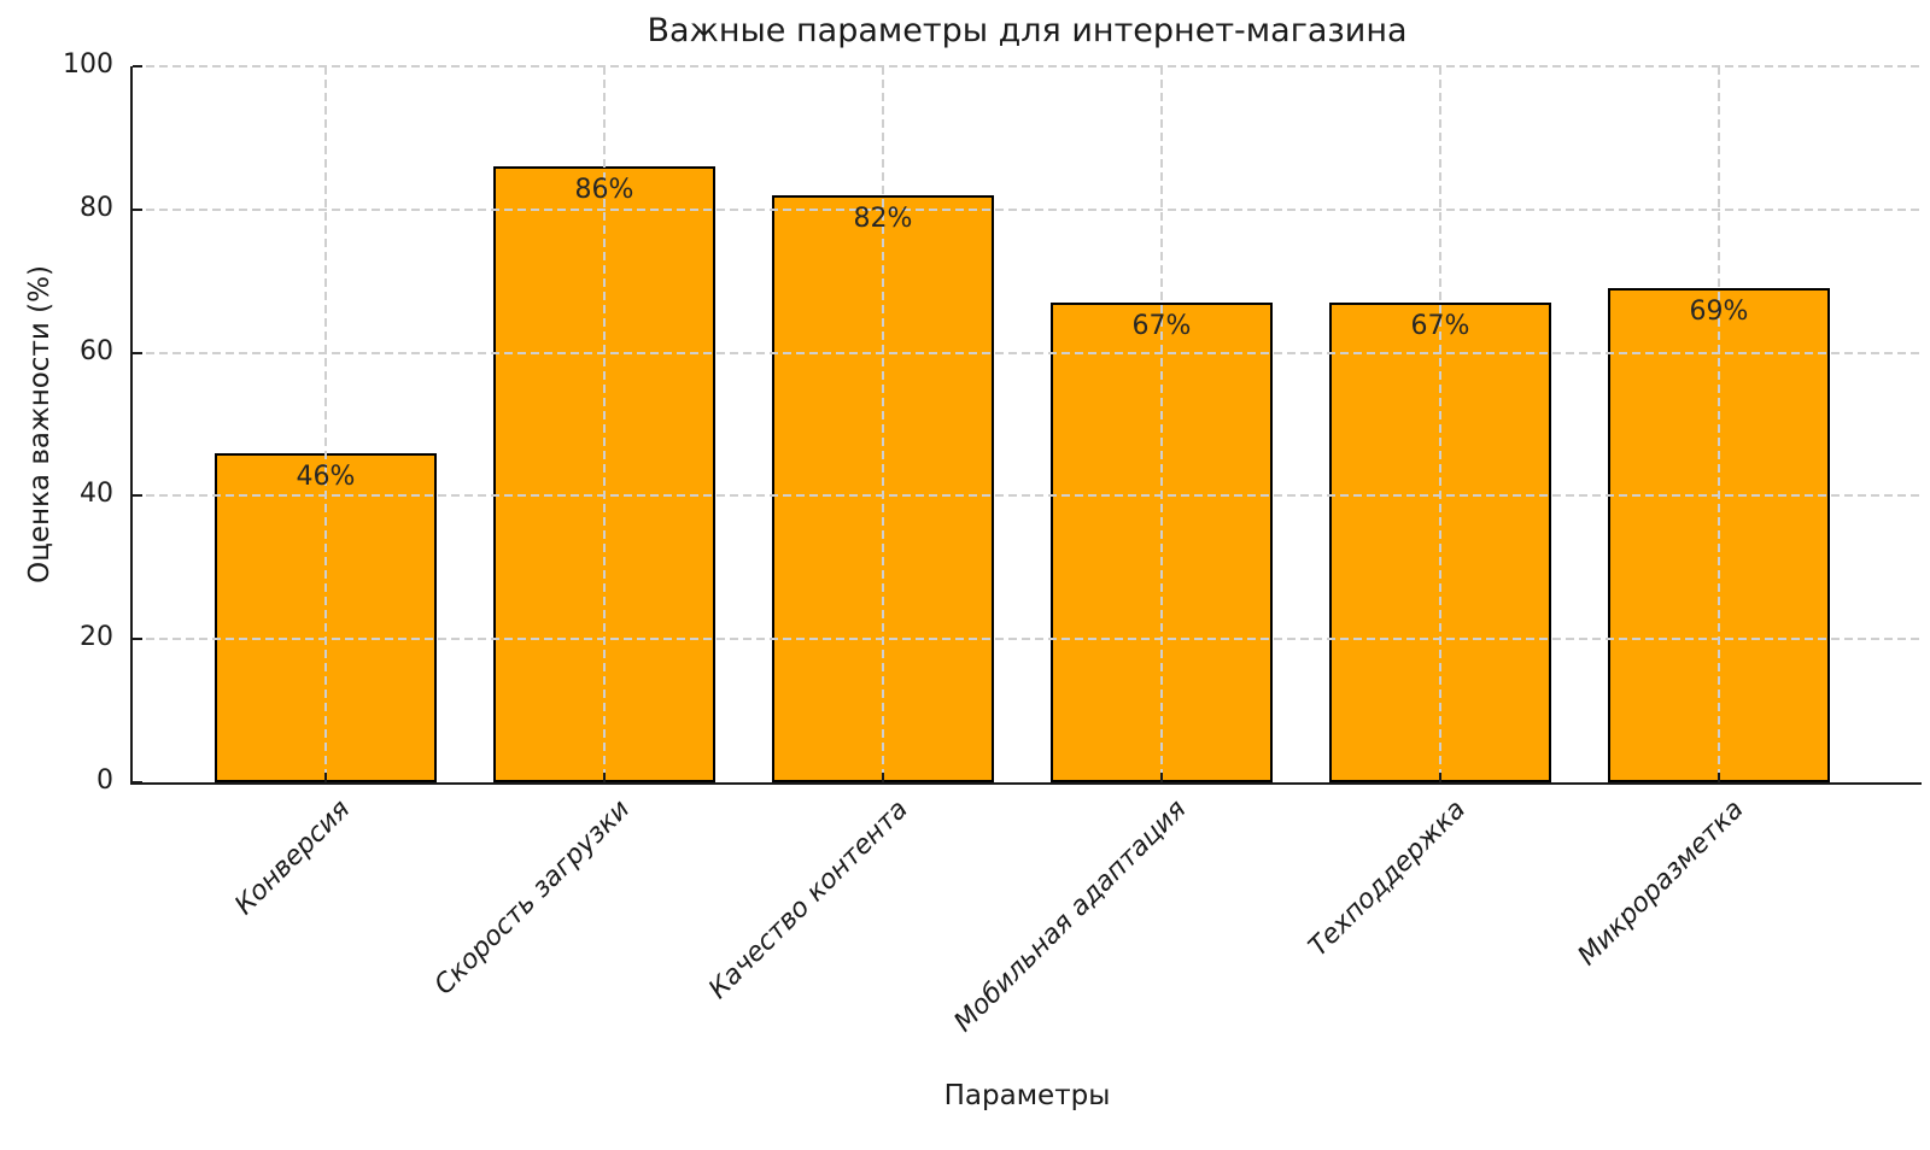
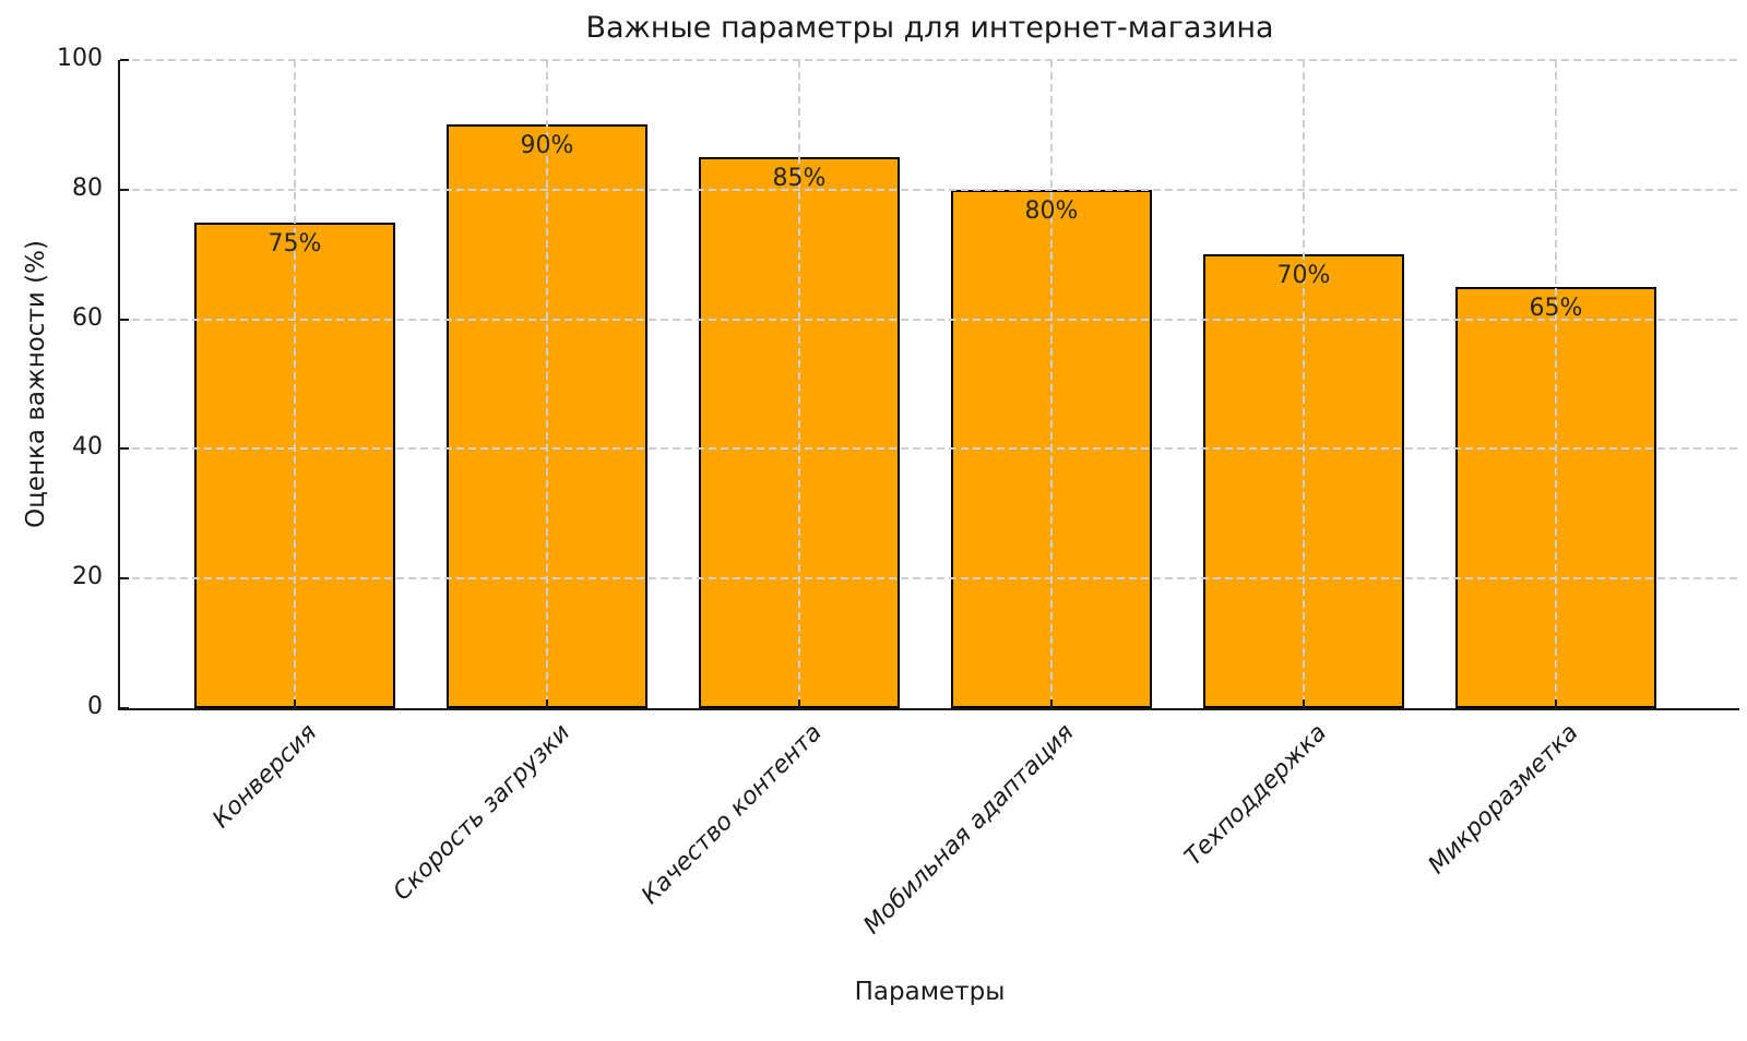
Конверсия: 46% -> 75%
Скорость загрузки: 86% -> 90%
Качество контента: 82% -> 85%
Мобильная адаптация: 67% -> 80%
Техподдержка: 67% -> 70%
Микроразметка: 69% -> 65%
